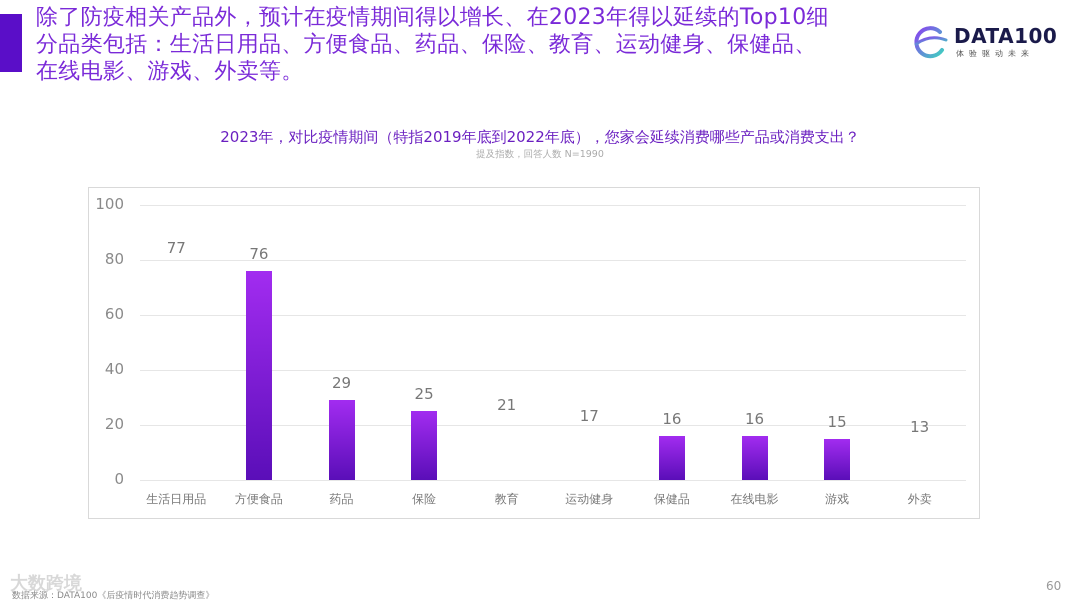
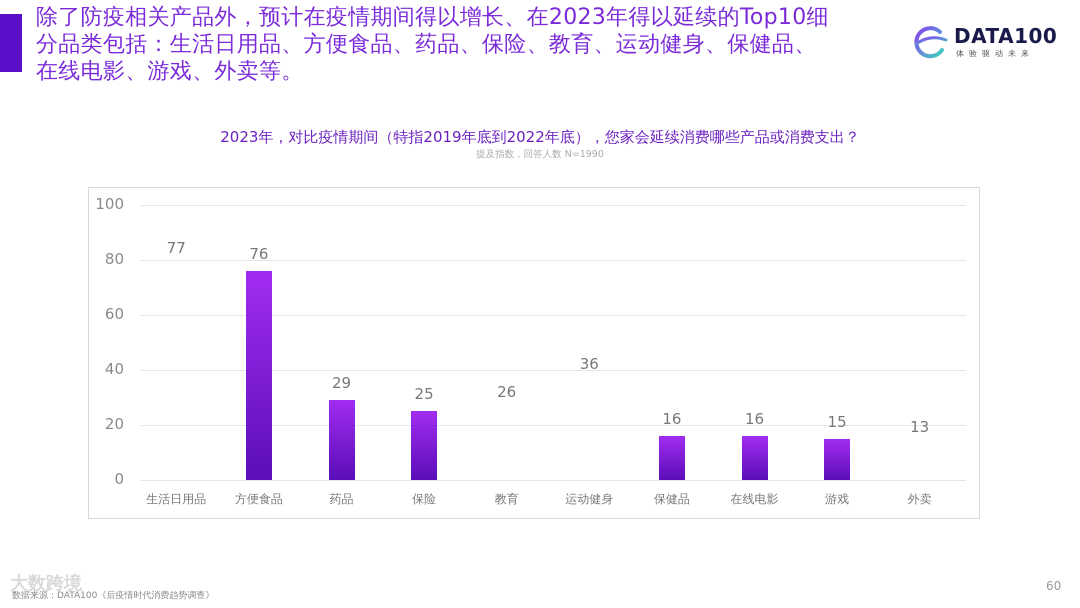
教育: 21 -> 26
运动健身: 17 -> 36
